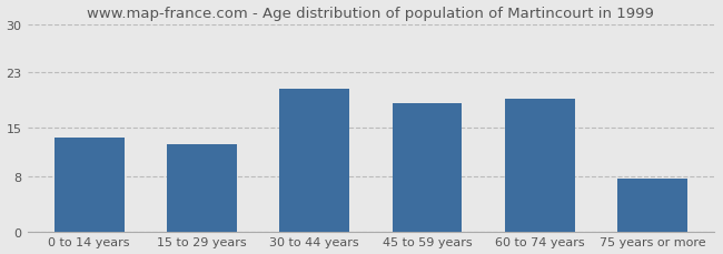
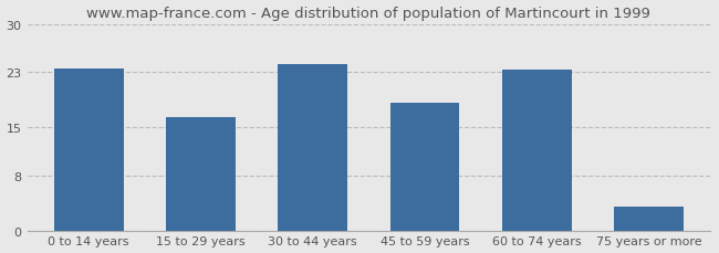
0 to 14 years: 13.6 -> 23.5
15 to 29 years: 12.6 -> 16.5
30 to 44 years: 20.6 -> 24.1
60 to 74 years: 19.2 -> 23.4
75 years or more: 7.6 -> 3.5
